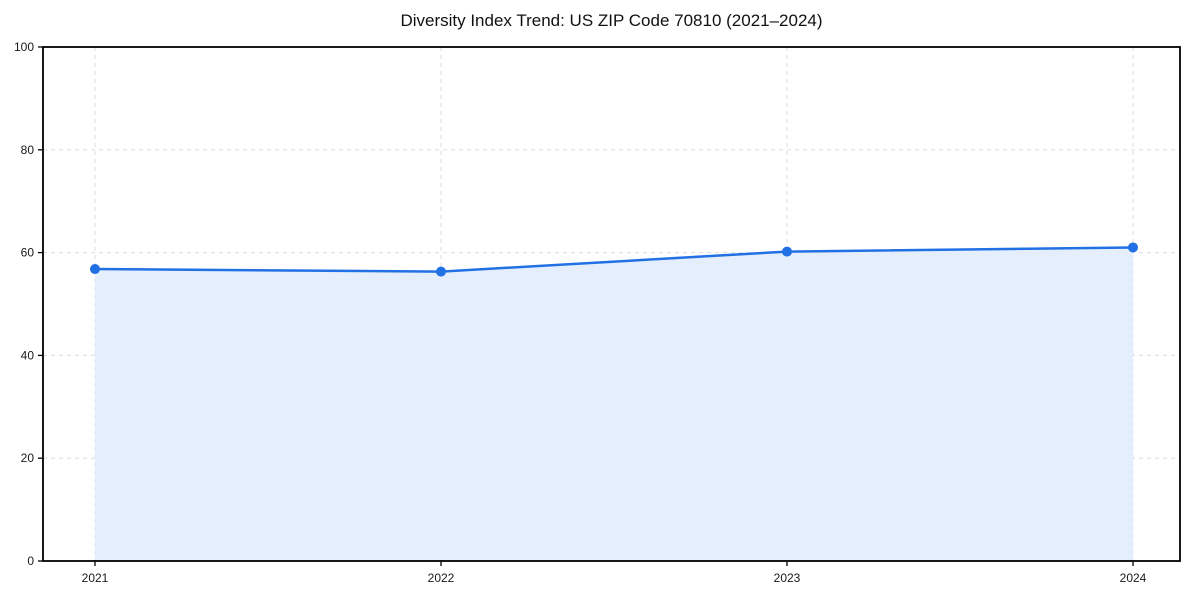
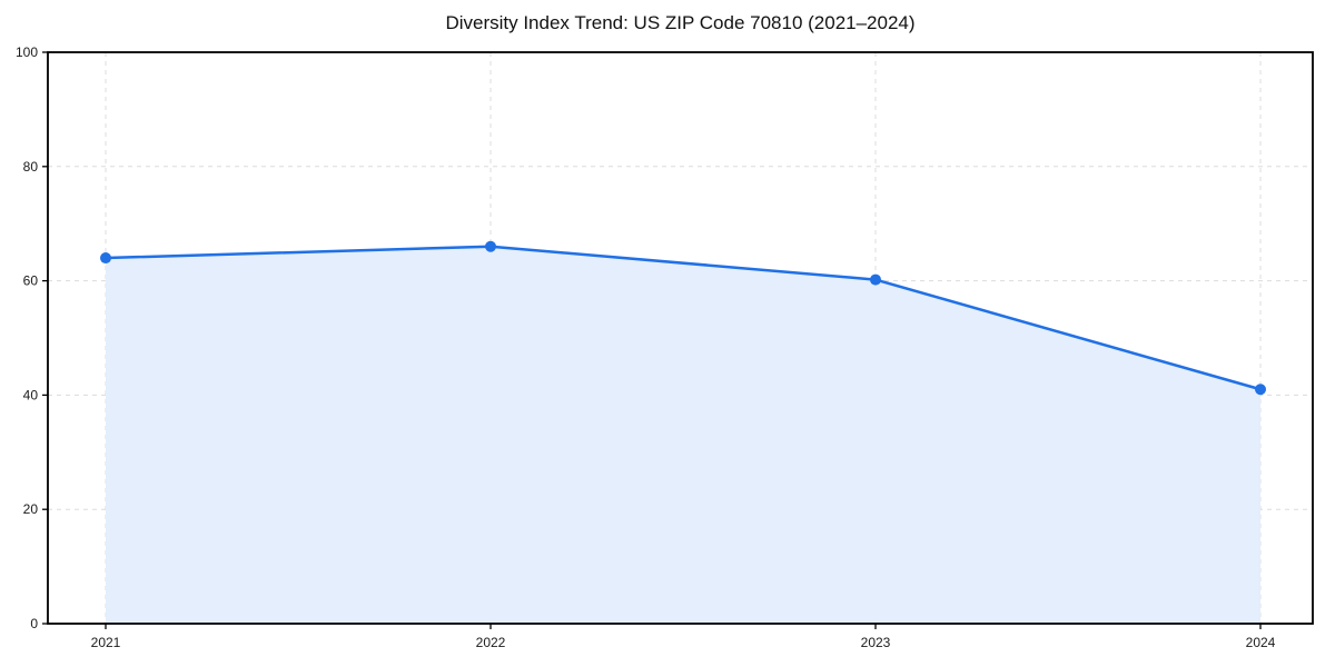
2021: 57 -> 64
2022: 56 -> 66
2024: 61 -> 41
